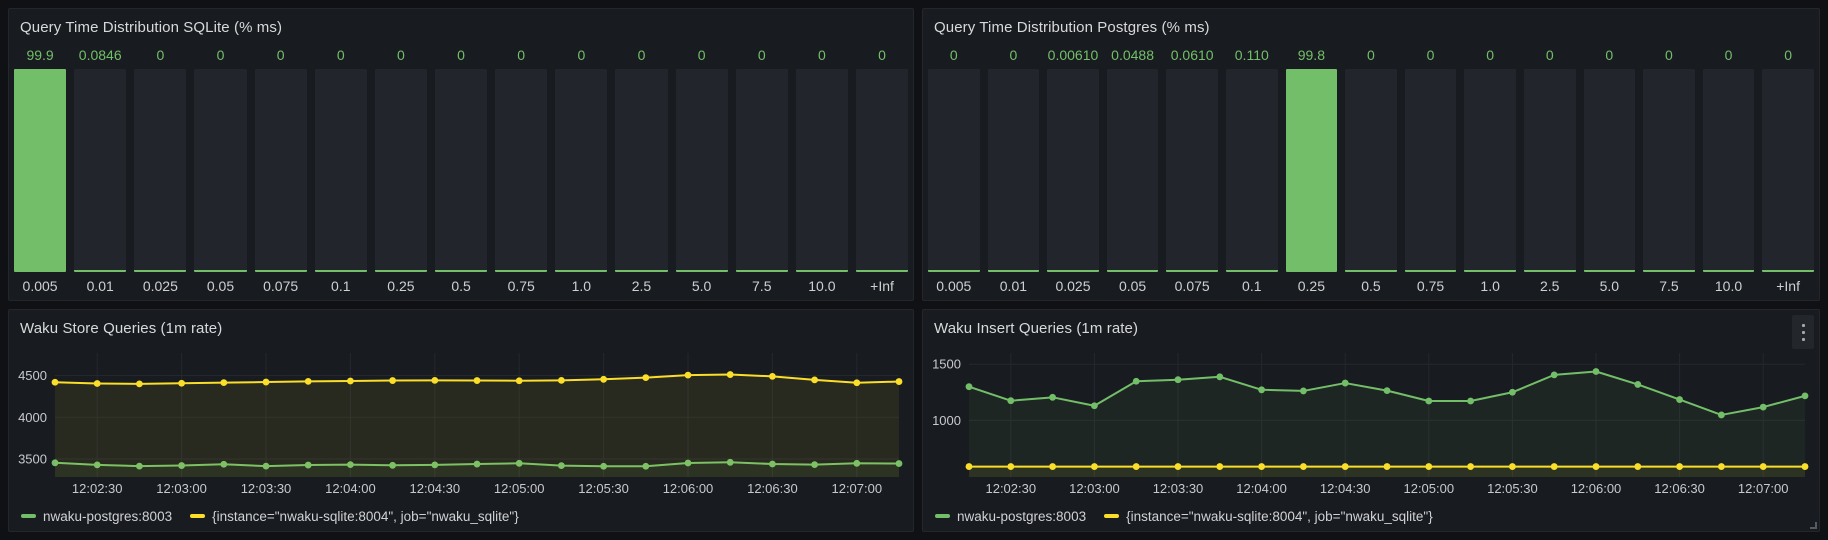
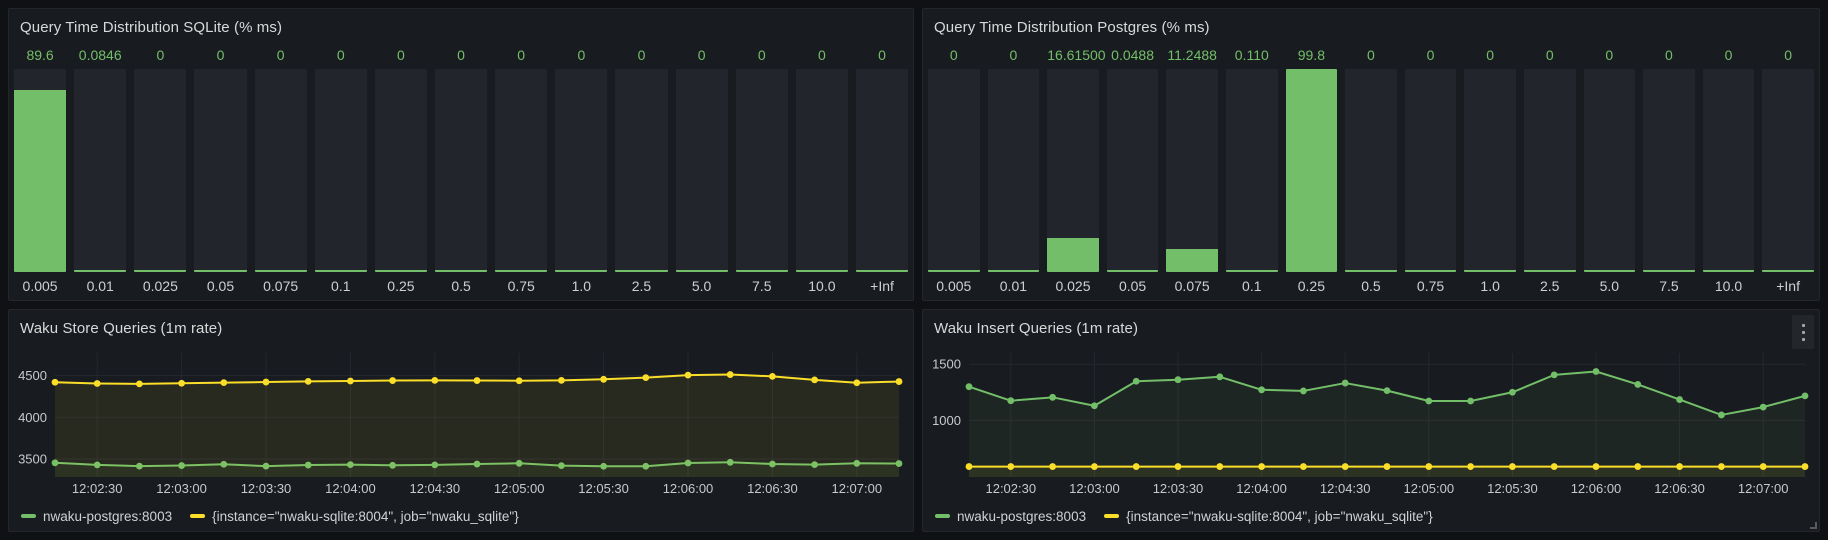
Query Time Distribution SQLite (% ms)/0.005: 99.9 -> 89.6
Query Time Distribution Postgres (% ms)/0.025: 0.00610 -> 16.61500
Query Time Distribution Postgres (% ms)/0.075: 0.0610 -> 11.2488
